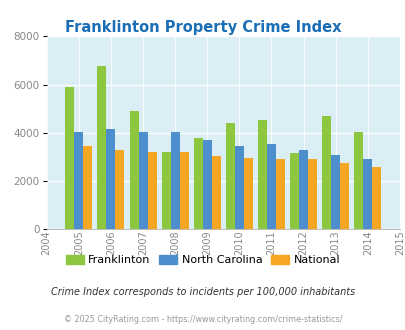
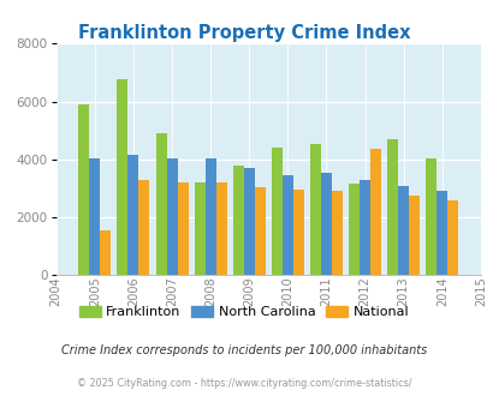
National/2005: 3450 -> 1550
National/2012: 2900 -> 4350
